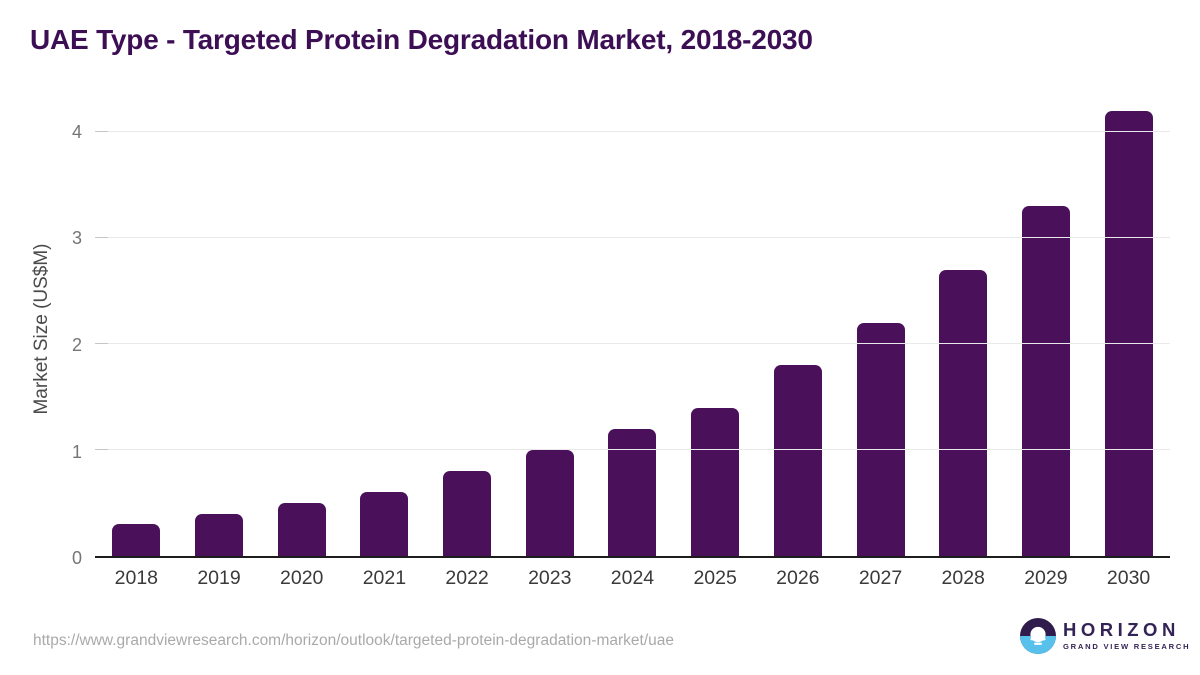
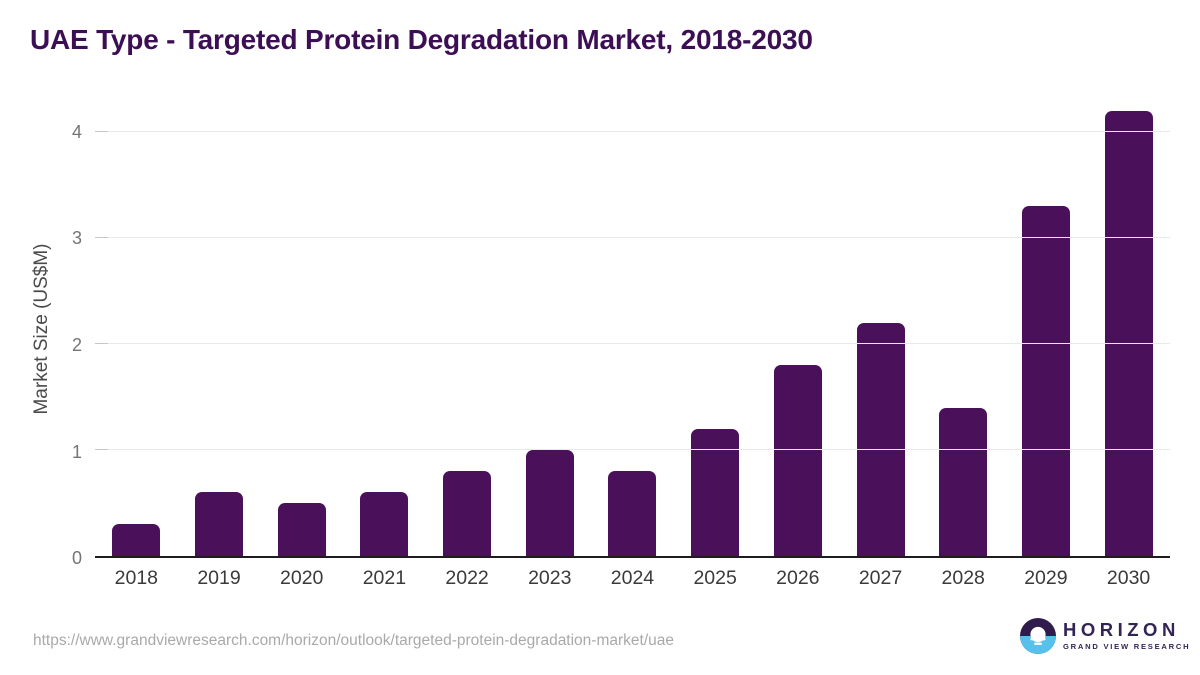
2019: 0.4 -> 0.6
2024: 1.2 -> 0.8
2025: 1.4 -> 1.2
2028: 2.7 -> 1.4
